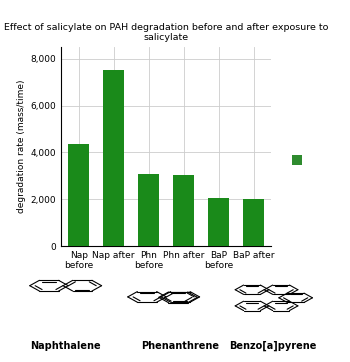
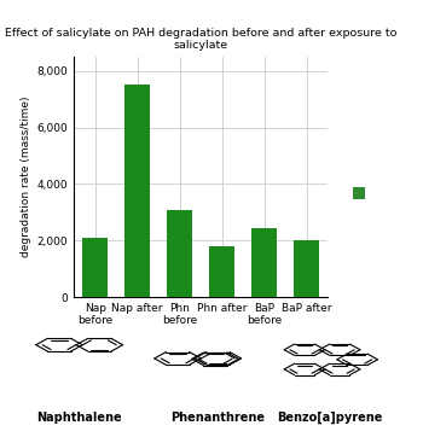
Nap before: 4,350 -> 2,100
Phn after: 3,050 -> 1,800
BaP before: 2,070 -> 2,450
